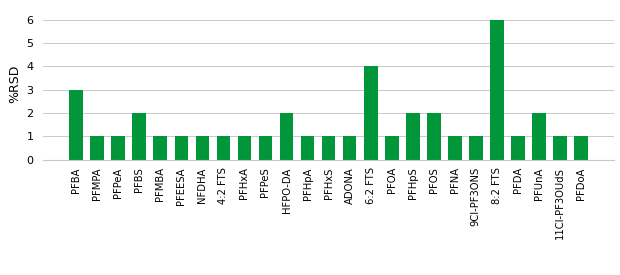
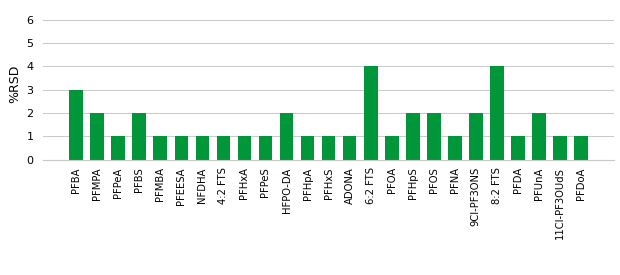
PFMPA: 1 -> 2
9Cl-PF3ONS: 1 -> 2
8:2 FTS: 6 -> 4
